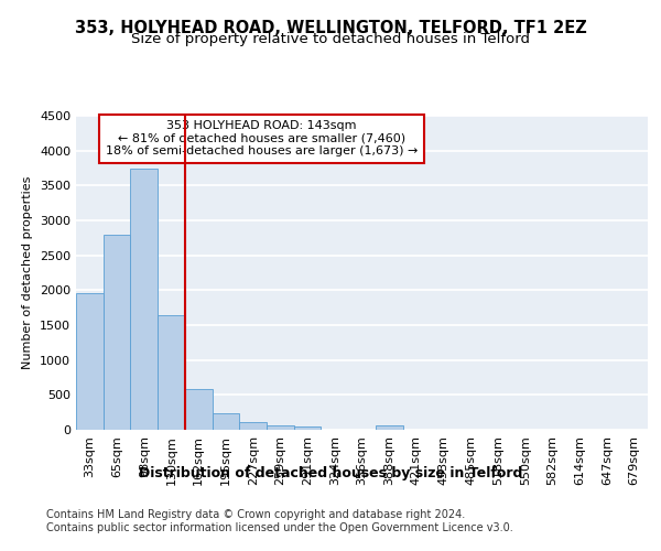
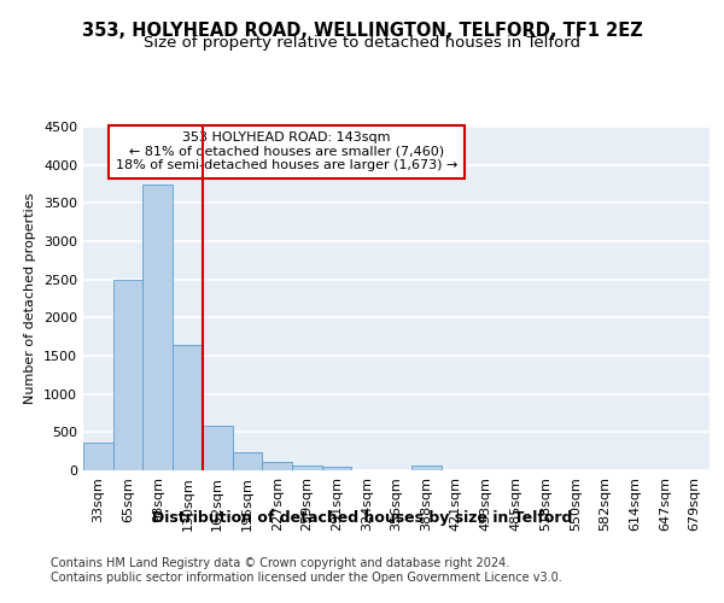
33sqm: 1960 -> 370
65sqm: 2800 -> 2500
